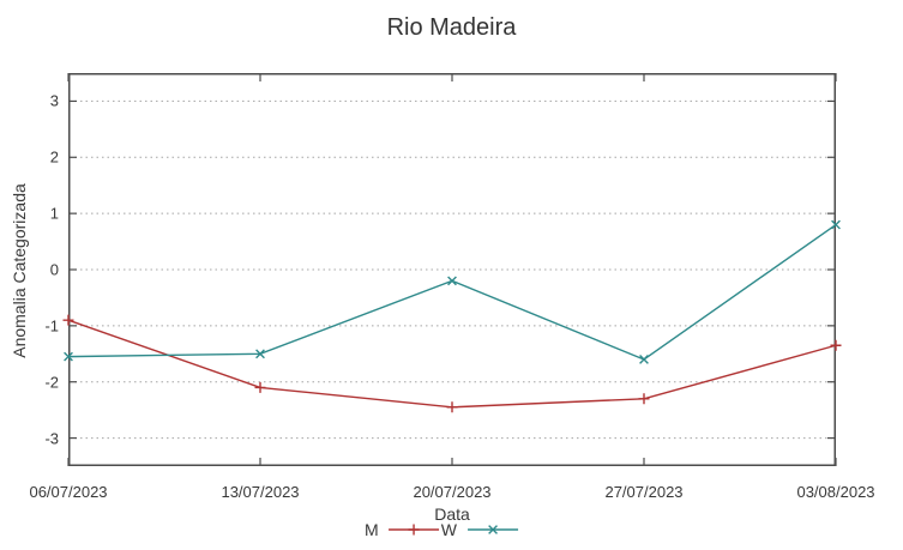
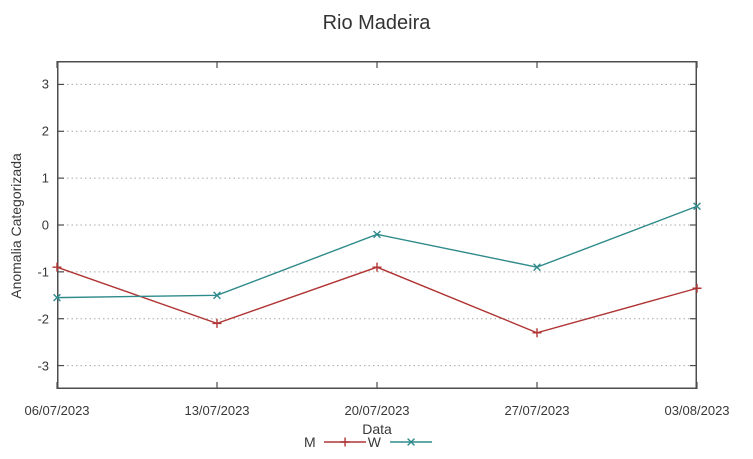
M/20/07/2023: -2.5 -> -0.9
W/27/07/2023: -1.6 -> -0.9
W/03/08/2023: 0.8 -> 0.4
